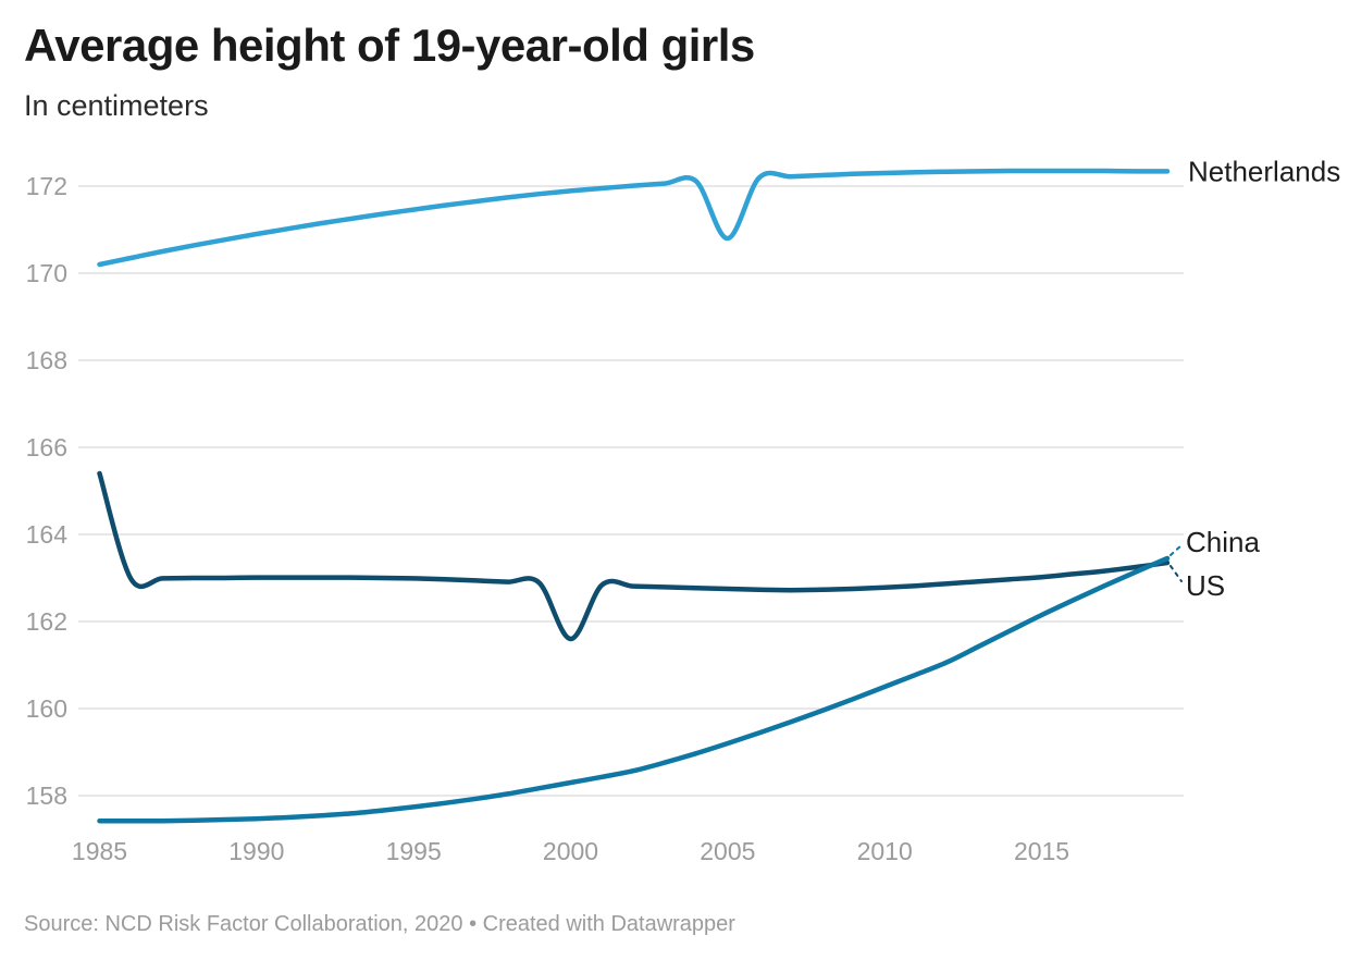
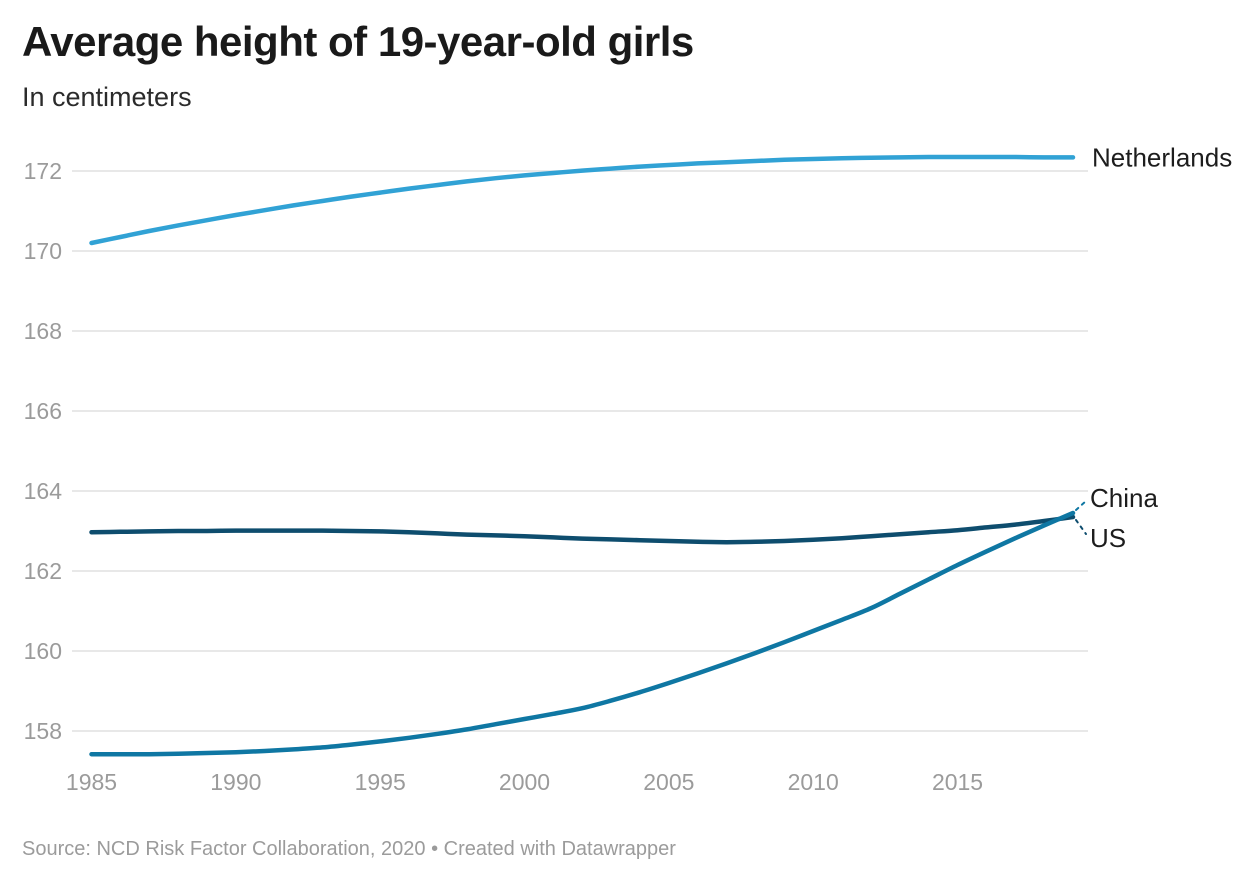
US/1985: 165.4 -> 163.0
US/2000: 161.6 -> 162.9
Netherlands/2005: 170.8 -> 172.2
